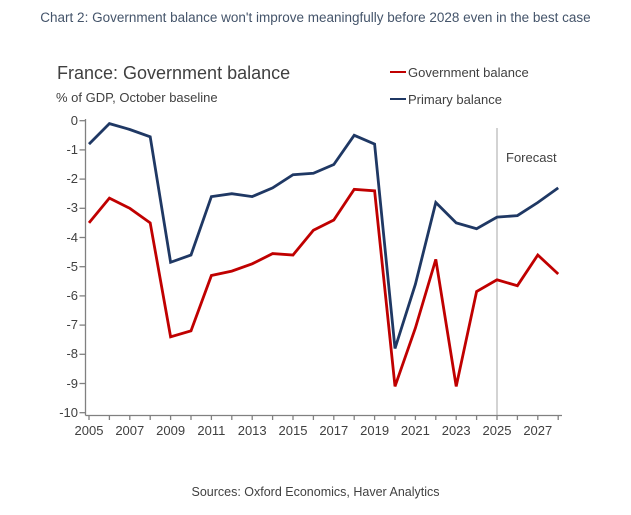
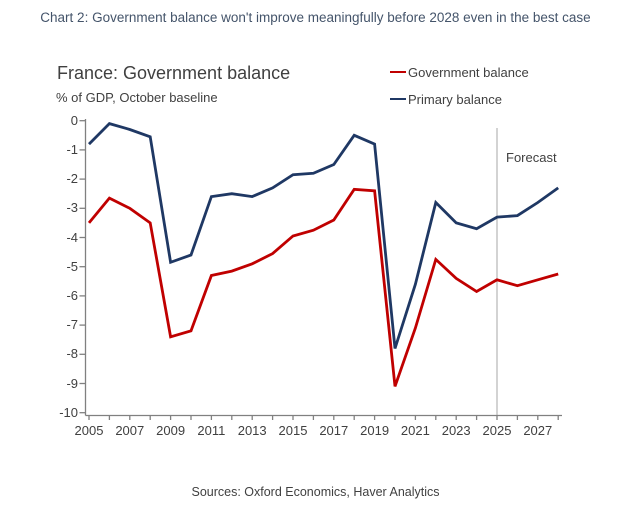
Government balance/2015: -4.6 -> -4.0
Government balance/2023: -9.1 -> -5.4
Government balance/2027: -4.6 -> -5.5
